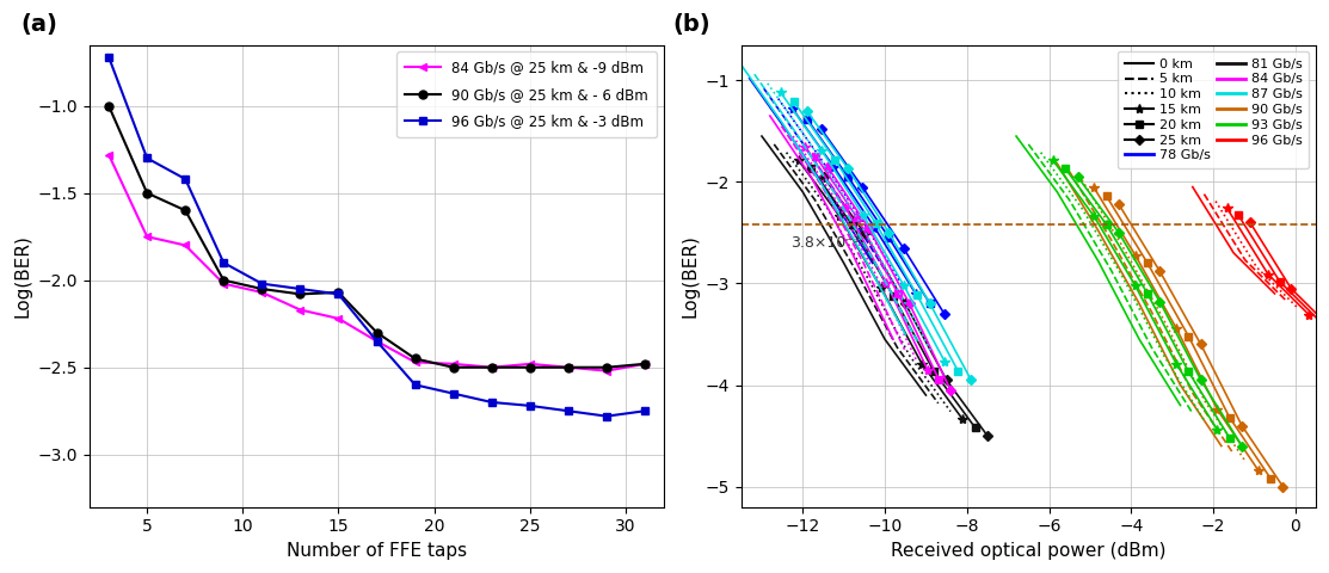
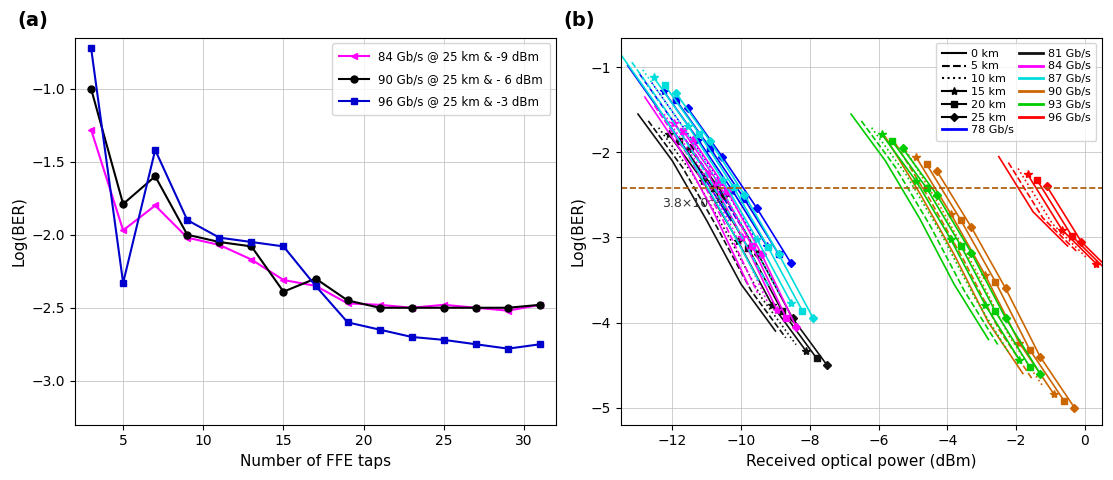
84 Gb/s @ 25 km & -9 dBm/5: -1.75 -> -1.97
90 Gb/s @ 25 km & - 6 dBm/5: -1.50 -> -1.79
96 Gb/s @ 25 km & -3 dBm/5: -1.30 -> -2.33
84 Gb/s @ 25 km & -9 dBm/15: -2.22 -> -2.31
90 Gb/s @ 25 km & - 6 dBm/15: -2.07 -> -2.39
